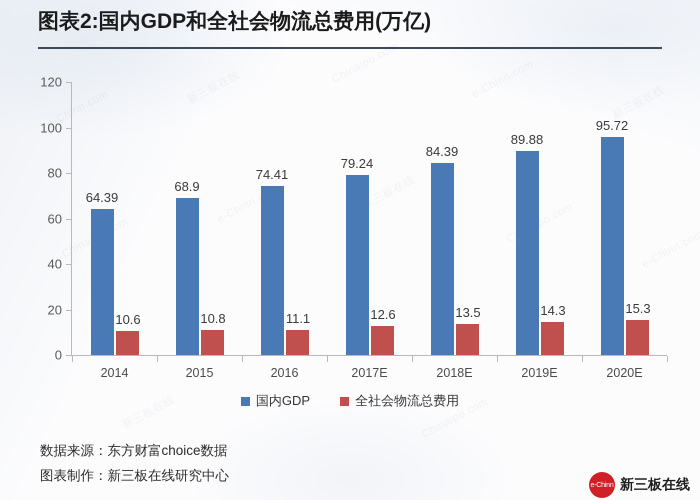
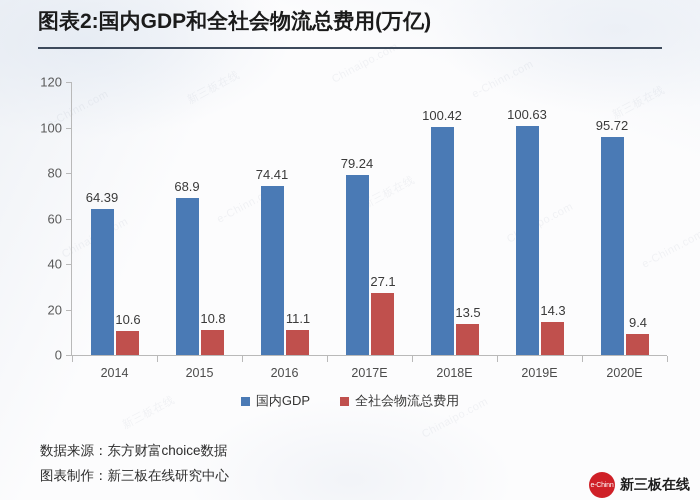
全社会物流总费用/2017E: 12.6 -> 27.1
国内GDP/2018E: 84.39 -> 100.42
国内GDP/2019E: 89.88 -> 100.63
全社会物流总费用/2020E: 15.3 -> 9.4
